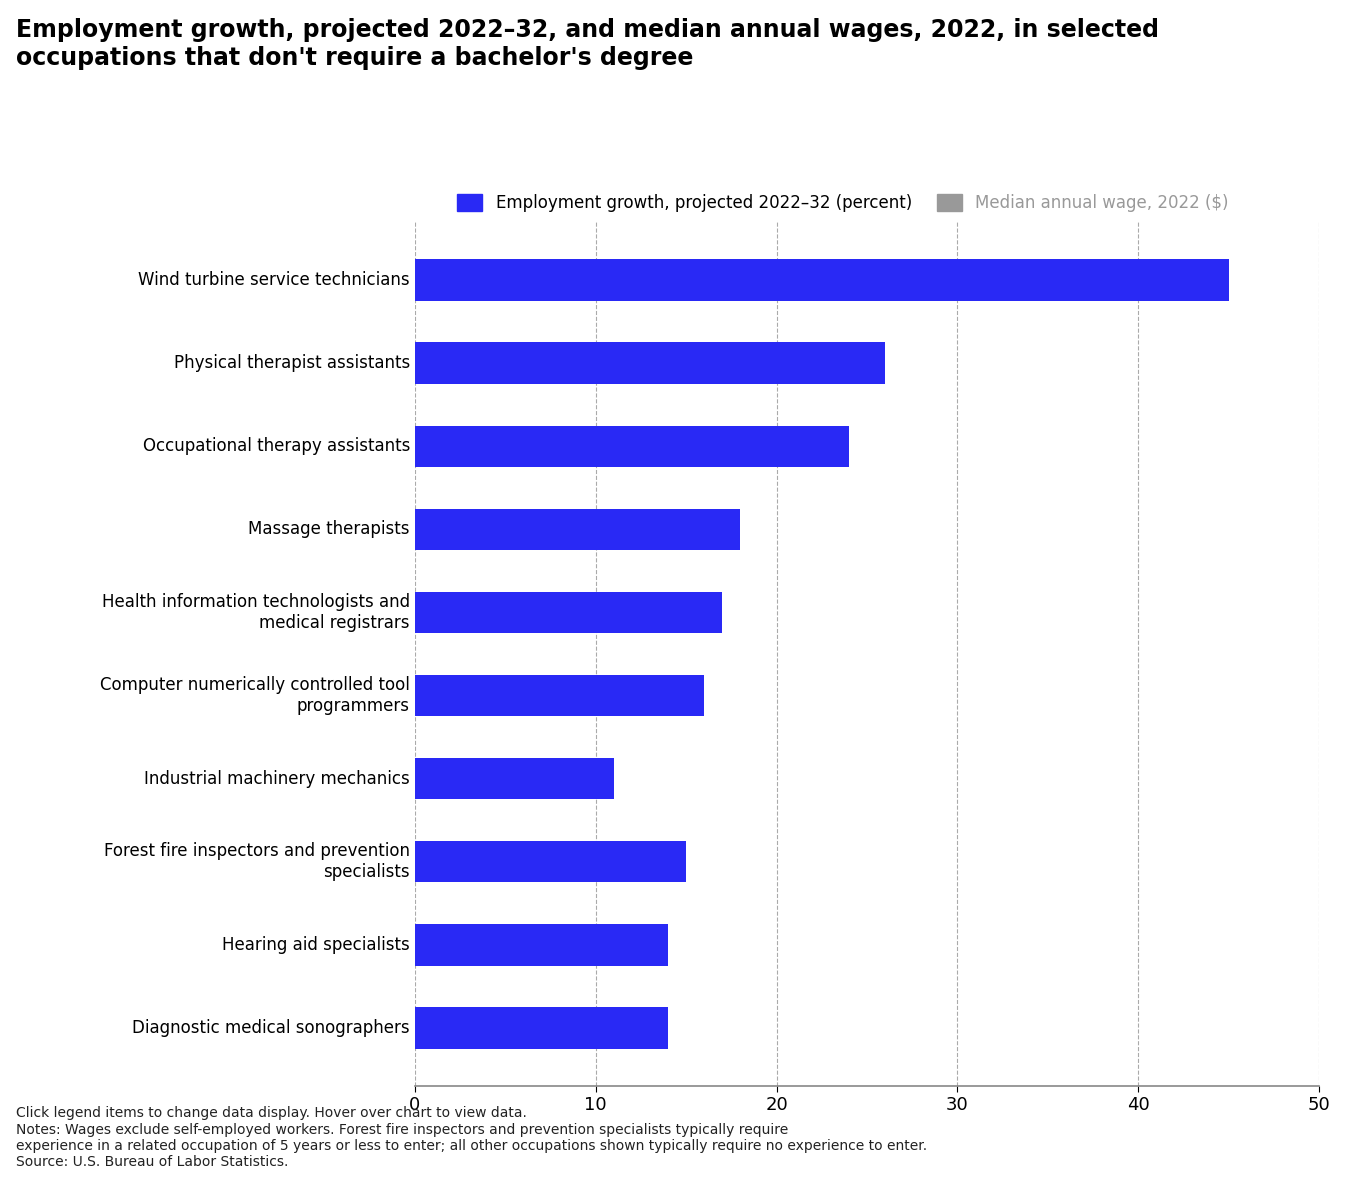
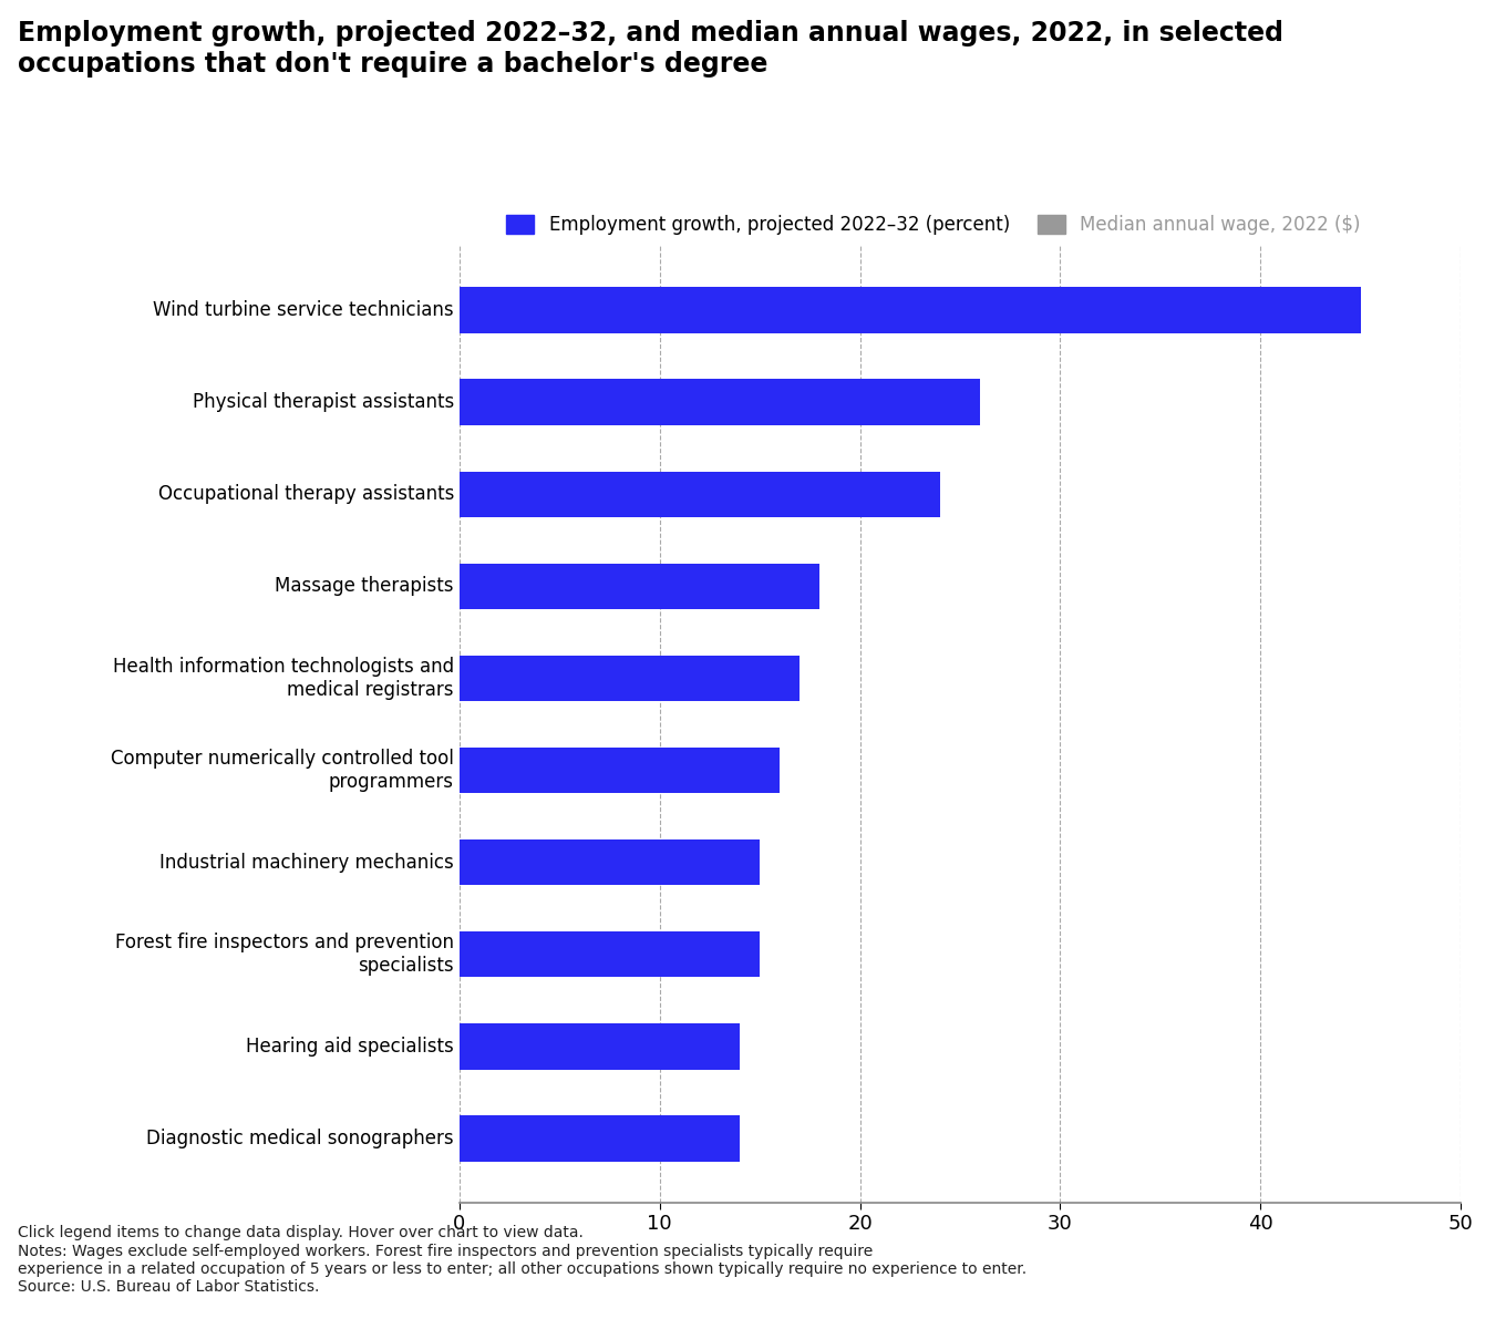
Industrial machinery mechanics: 11 -> 15
